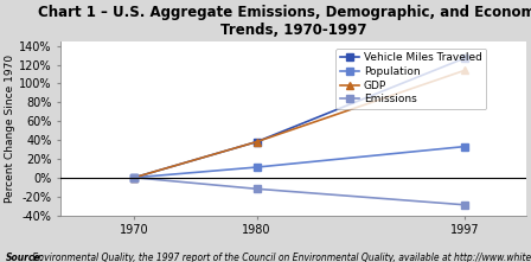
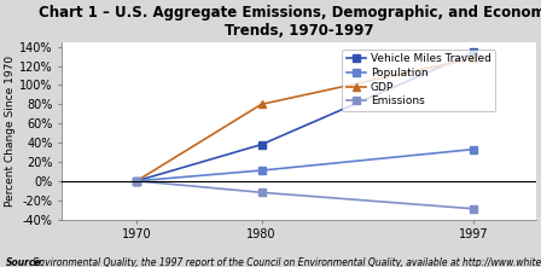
GDP/1980: 38% -> 80%
Vehicle Miles Traveled/1997: 127% -> 134%
GDP/1997: 114% -> 128%
